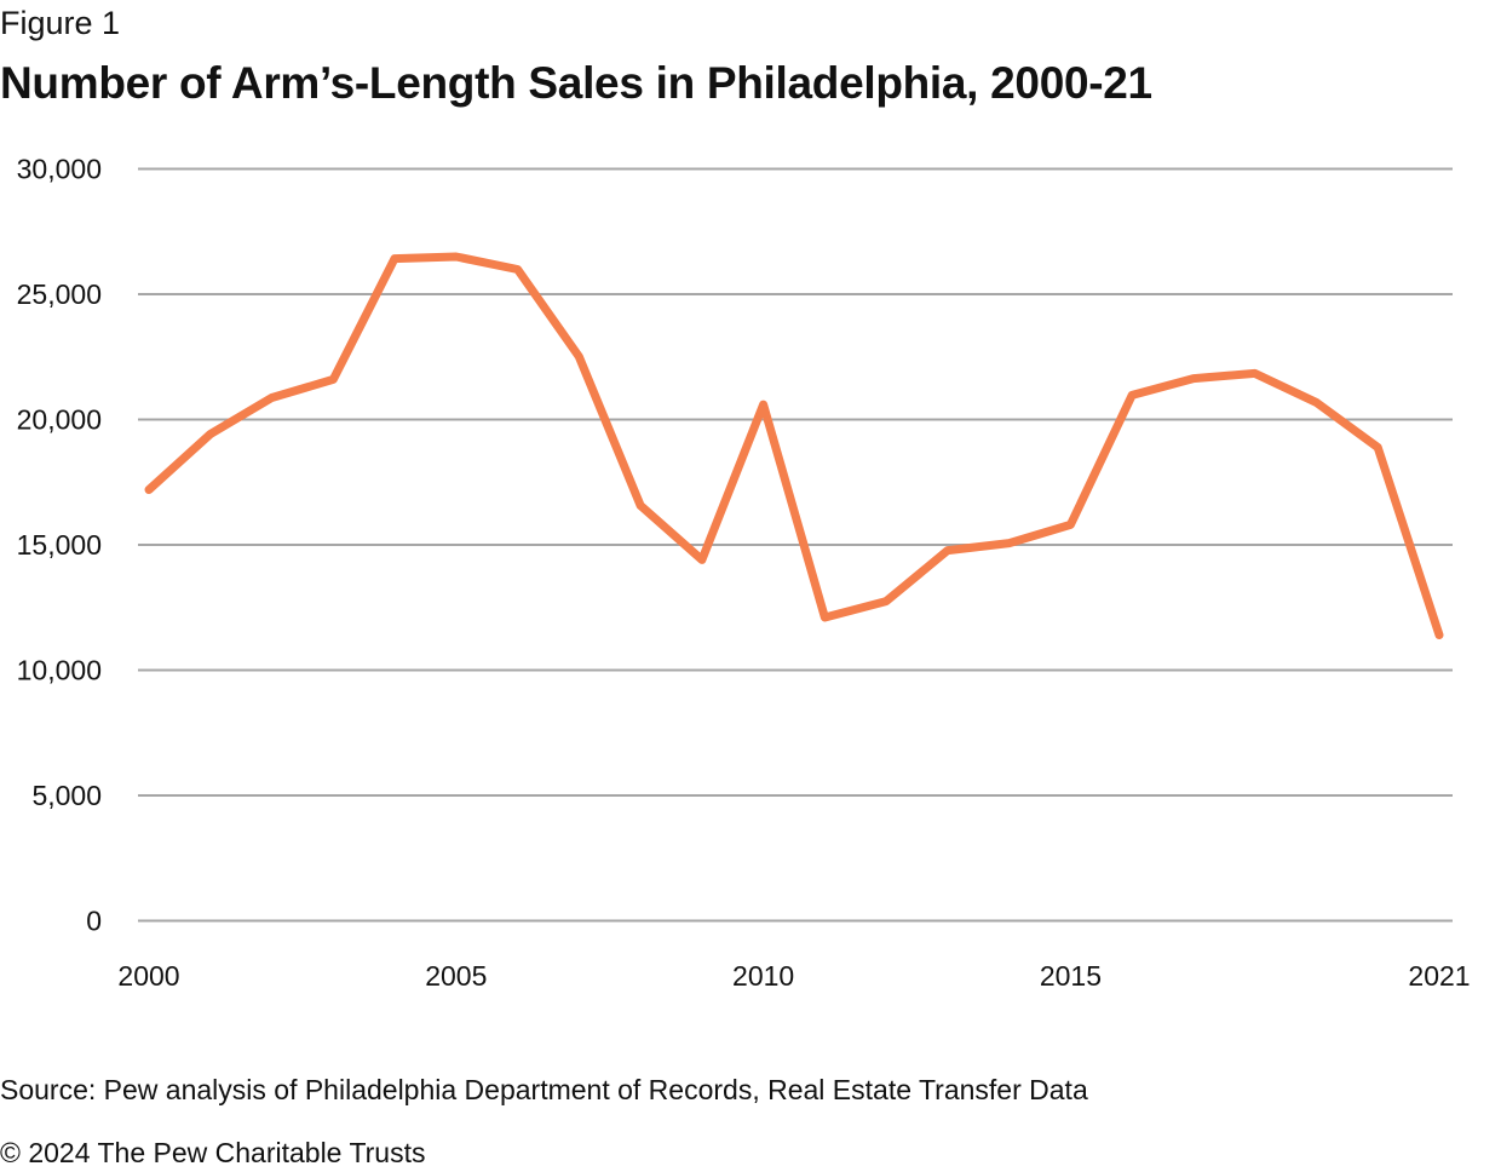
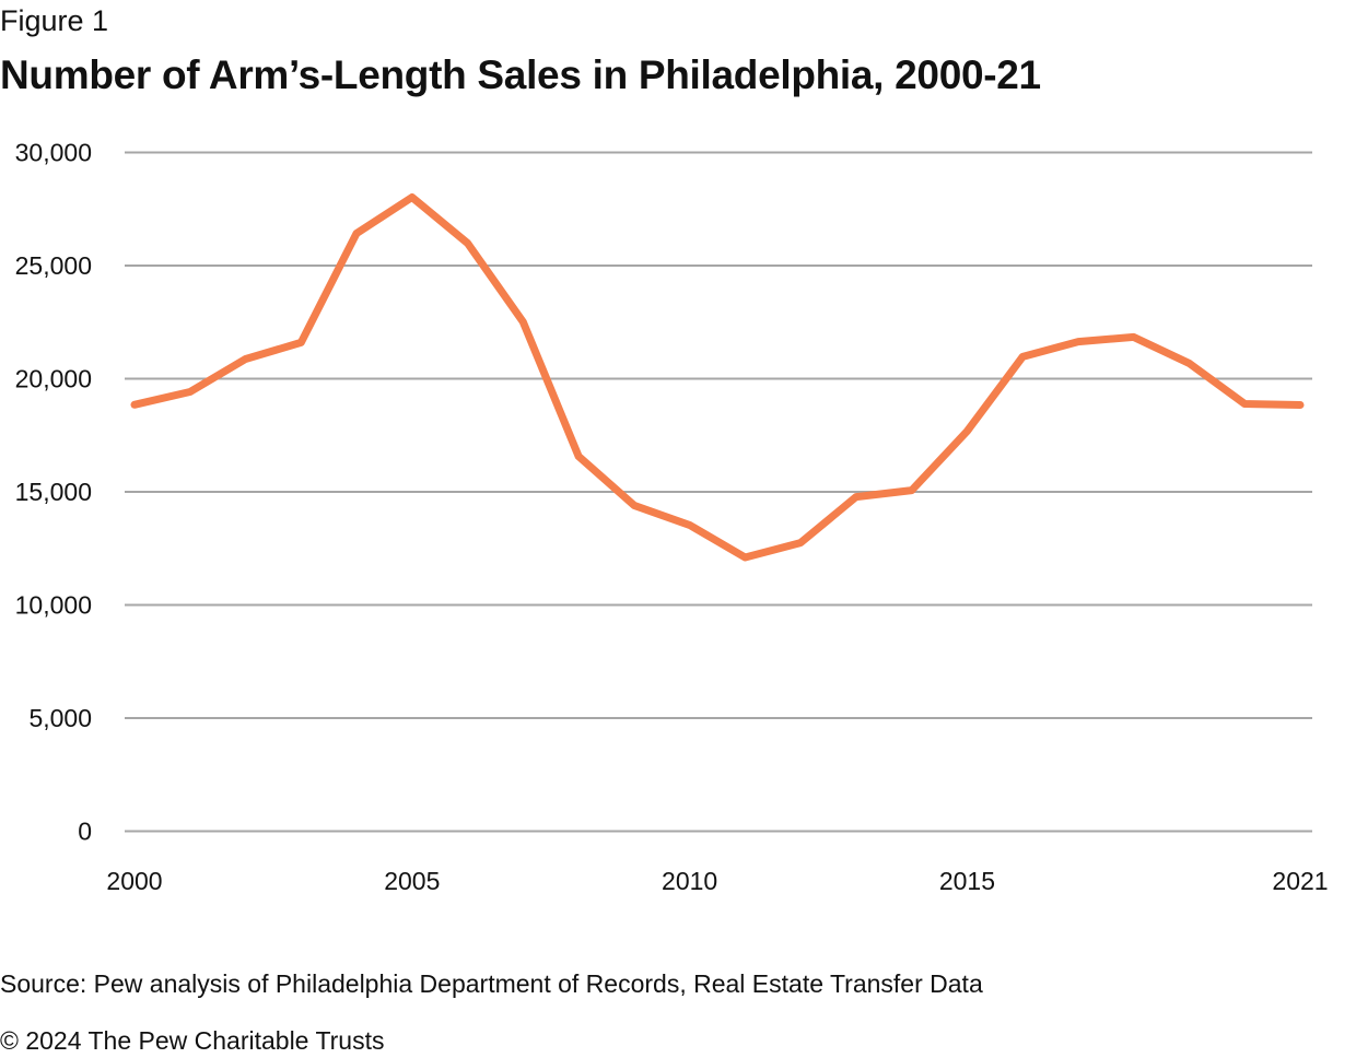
2000: 17200 -> 18800
2005: 26500 -> 28000
2010: 20600 -> 13500
2015: 15800 -> 17700
2021: 11400 -> 18800
